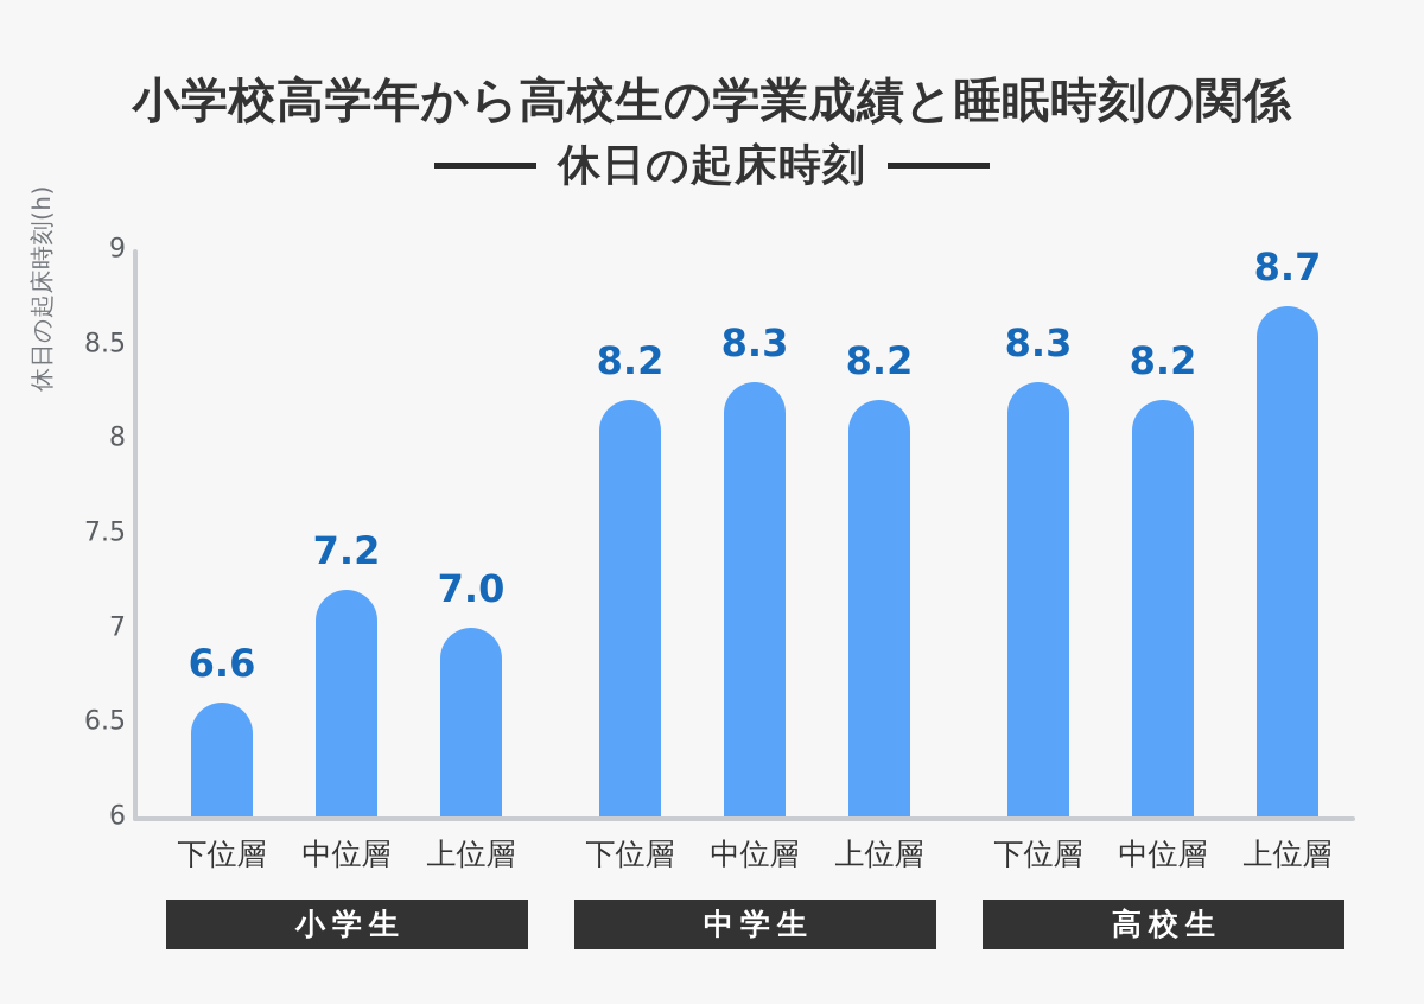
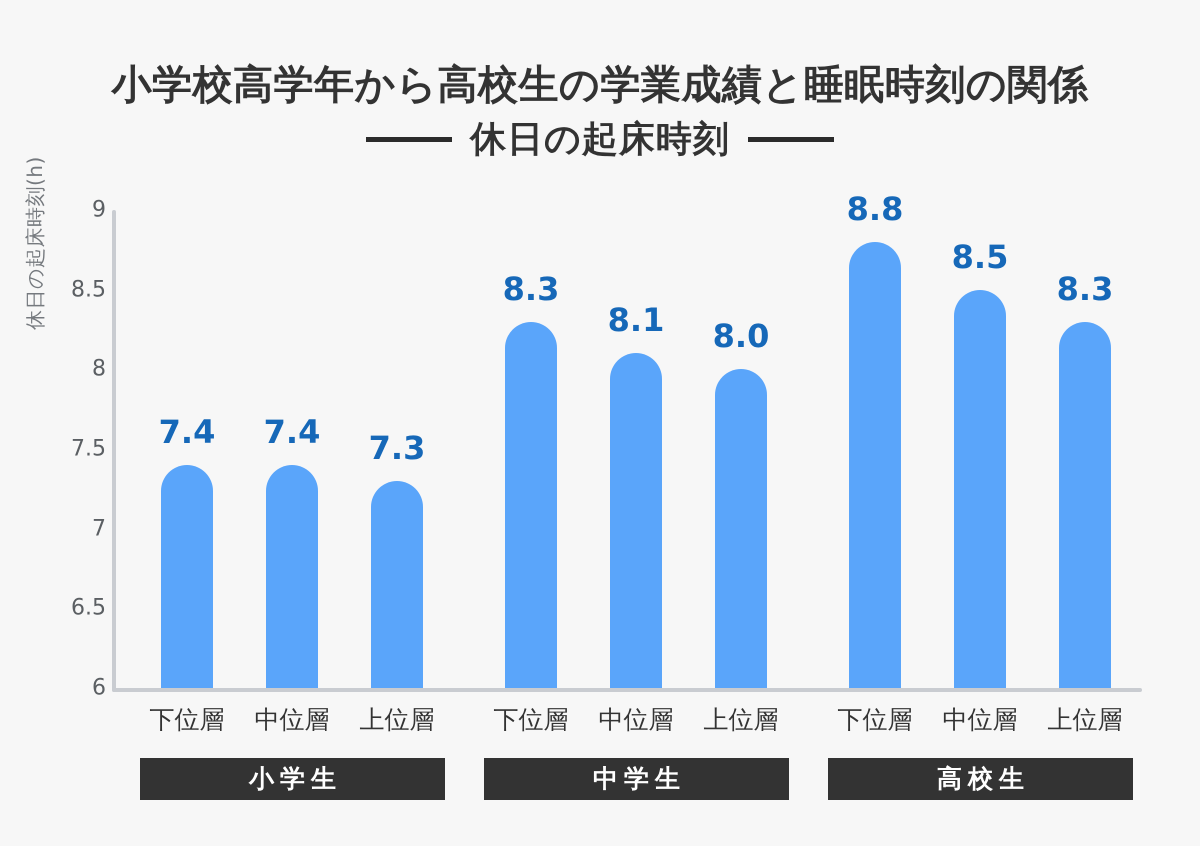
小学生/下位層: 6.6 -> 7.4
中学生/下位層: 8.2 -> 8.3
高校生/下位層: 8.3 -> 8.8
小学生/中位層: 7.2 -> 7.4
中学生/中位層: 8.3 -> 8.1
高校生/中位層: 8.2 -> 8.5
小学生/上位層: 7.0 -> 7.3
中学生/上位層: 8.2 -> 8.0
高校生/上位層: 8.7 -> 8.3
